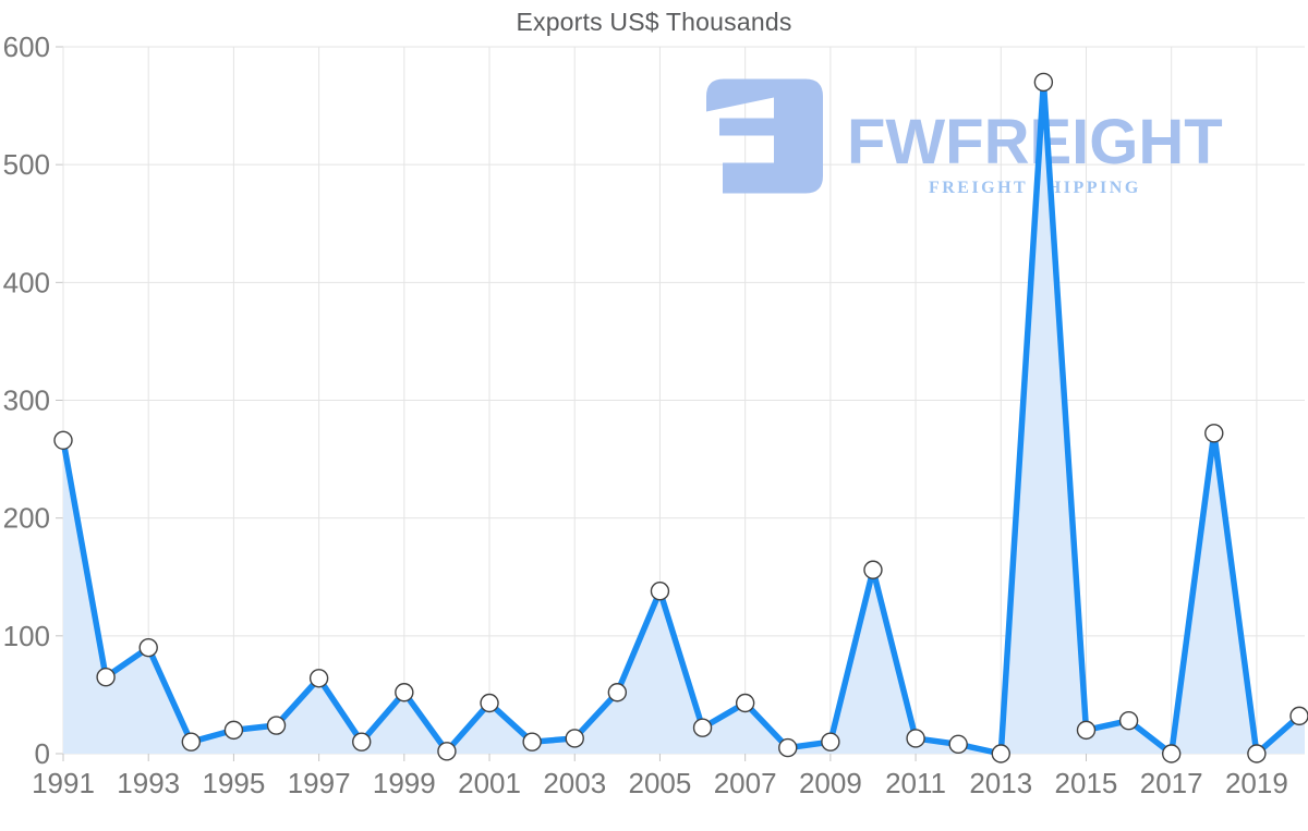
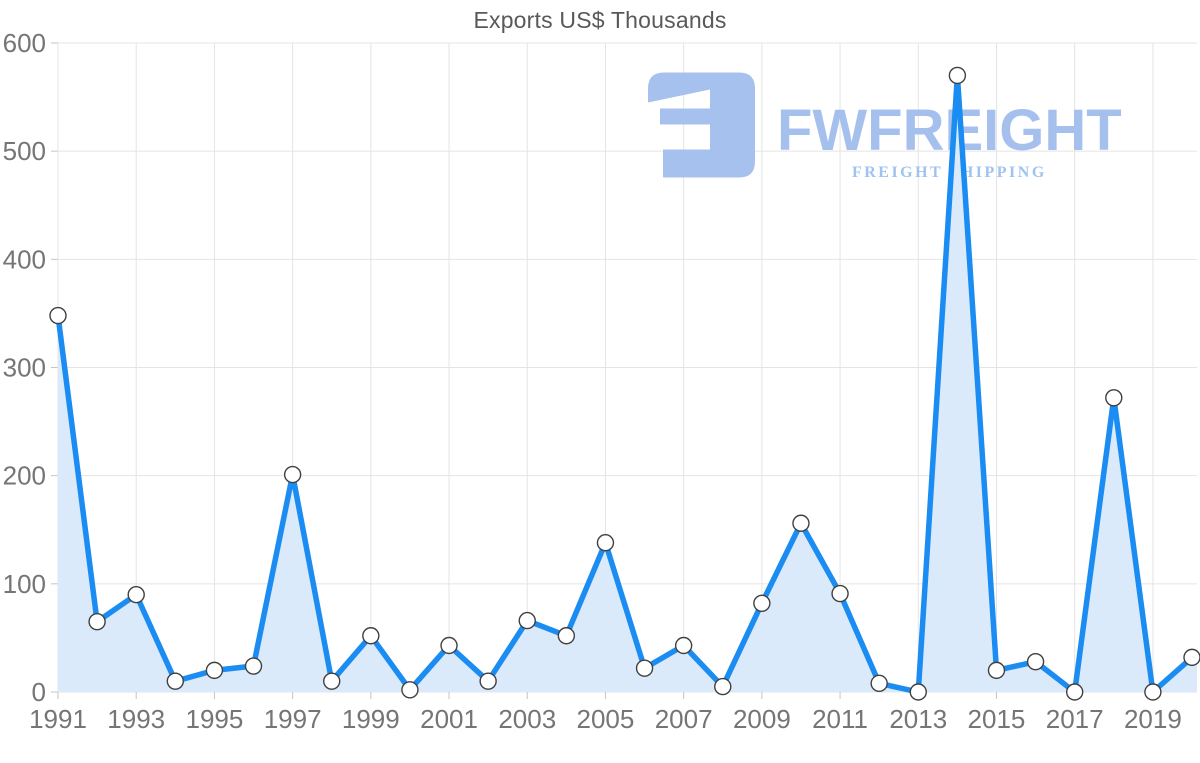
1991: 266 -> 348
1997: 64 -> 201
2003: 13 -> 66
2009: 10 -> 82
2011: 13 -> 91
